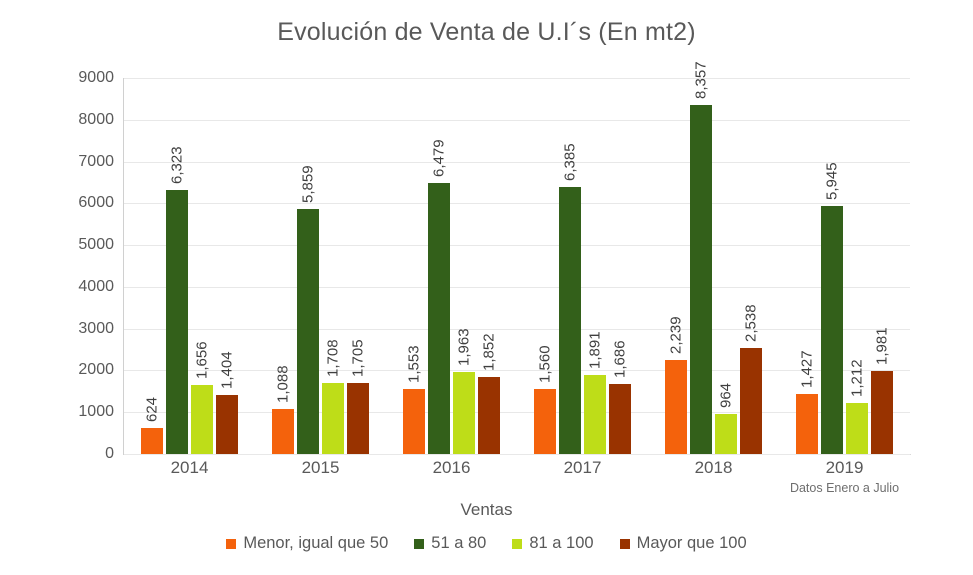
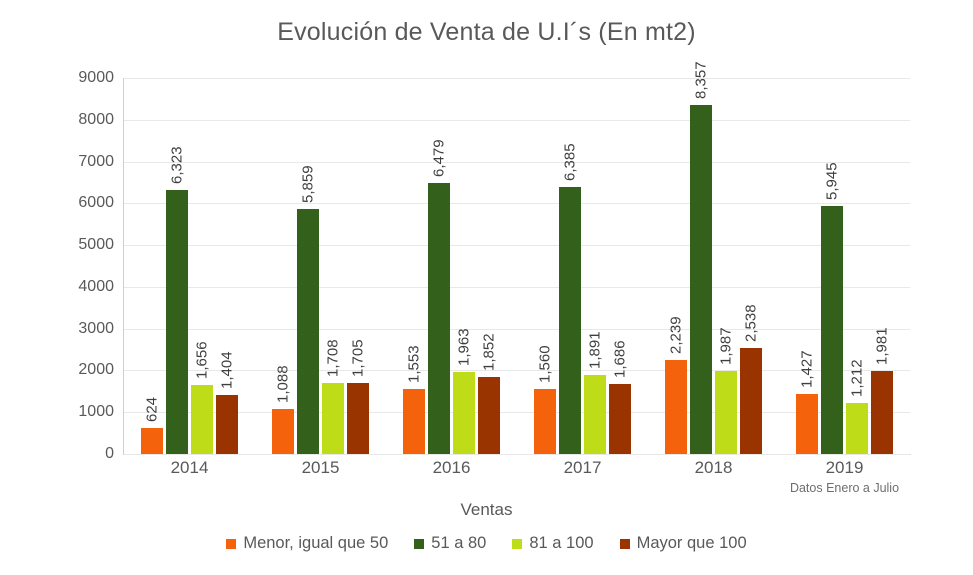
81 a 100/2018: 964 -> 1,987
